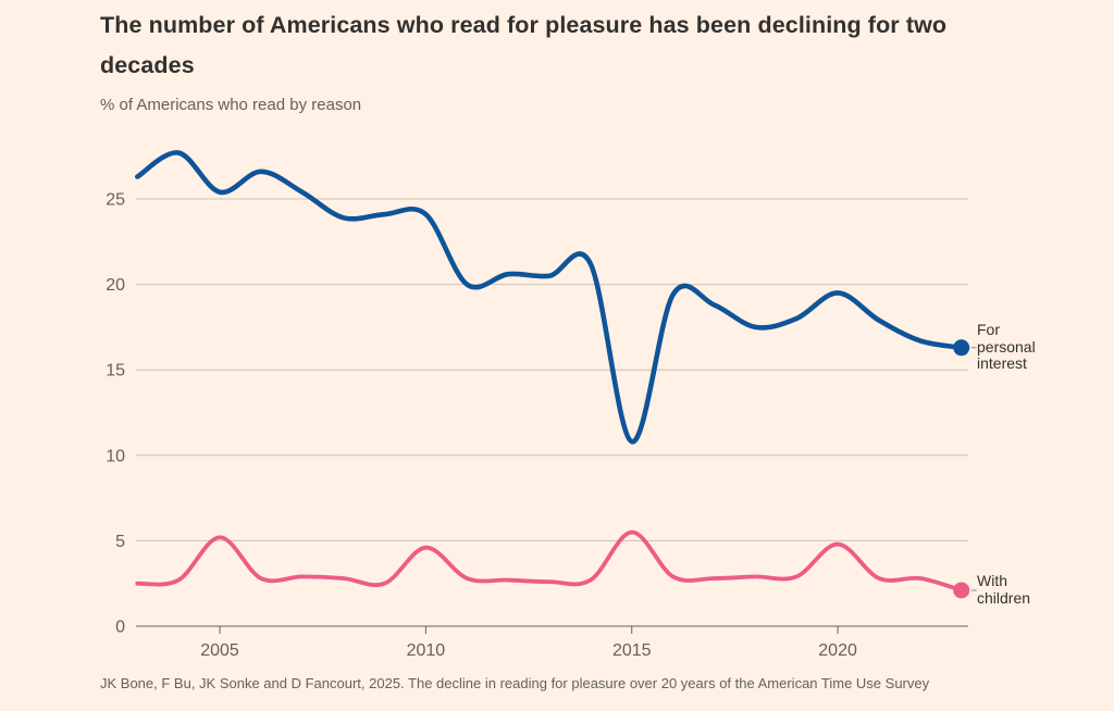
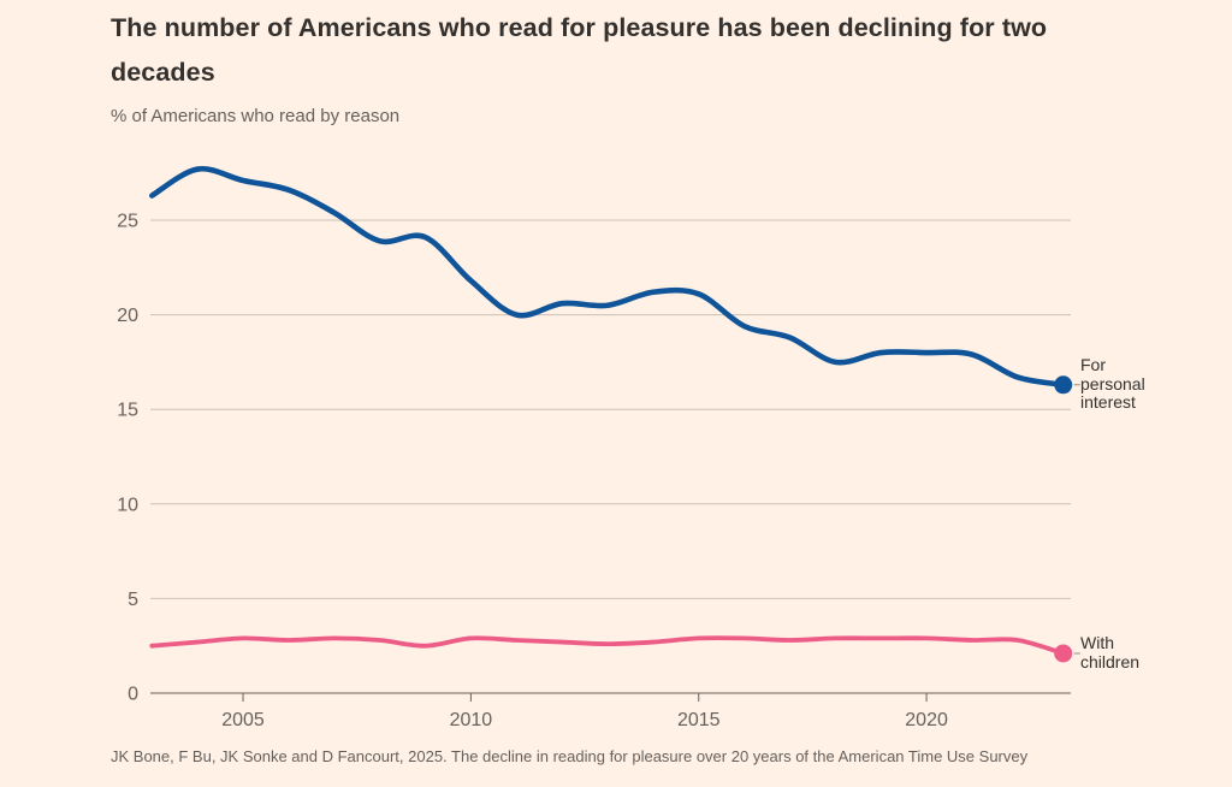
For personal interest/2005: 25.4 -> 27.1
With children/2005: 5.2 -> 2.9
For personal interest/2010: 24.1 -> 21.8
With children/2010: 4.6 -> 2.9
For personal interest/2015: 10.8 -> 21.1
With children/2015: 5.5 -> 2.9
For personal interest/2020: 19.5 -> 18.0
With children/2020: 4.8 -> 2.9
